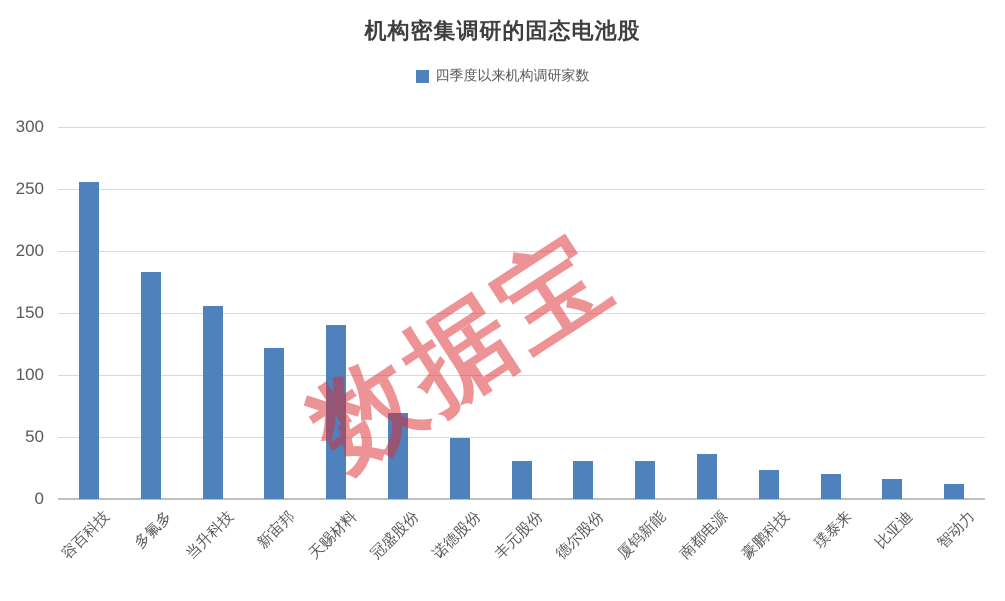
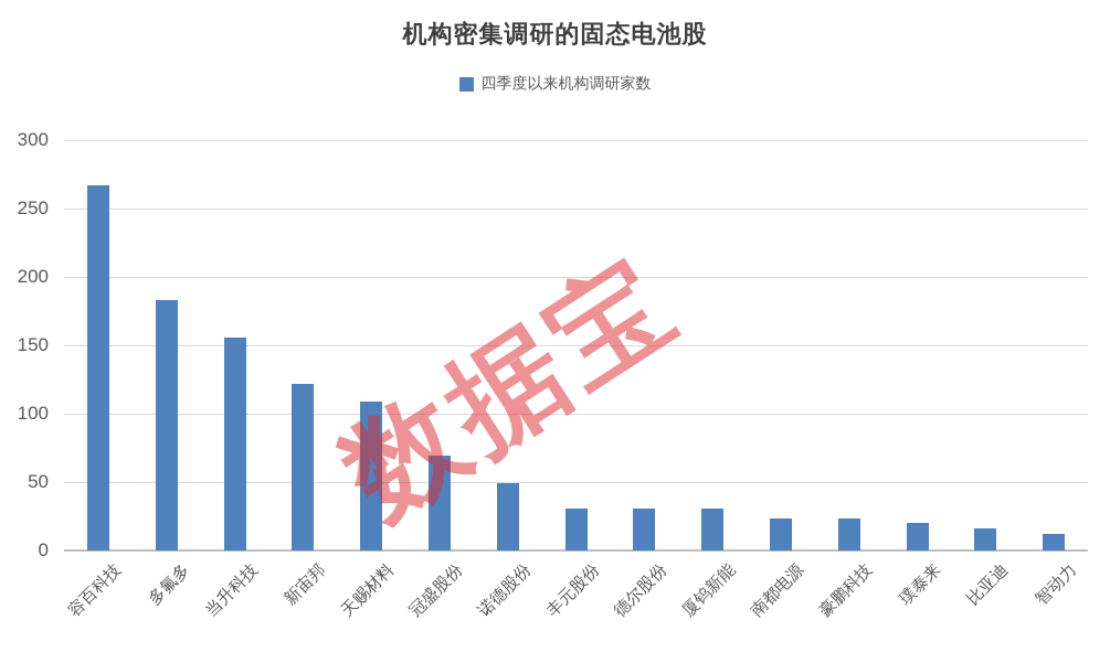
容百科技: 256 -> 267
天赐材料: 140 -> 109
南都电源: 36 -> 23
